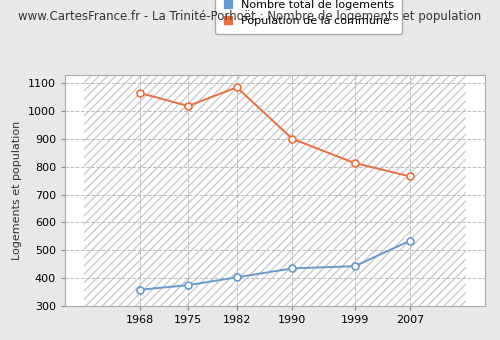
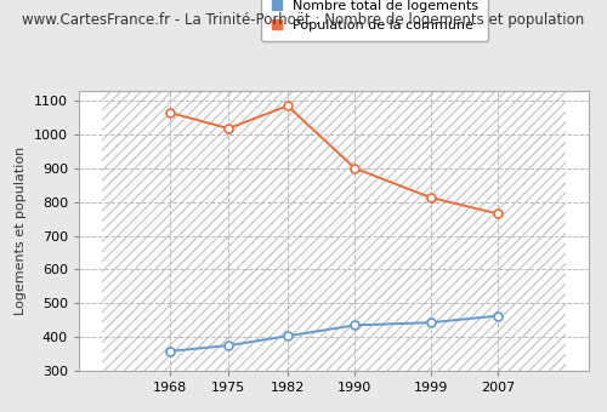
Nombre total de logements/2007: 535 -> 463
